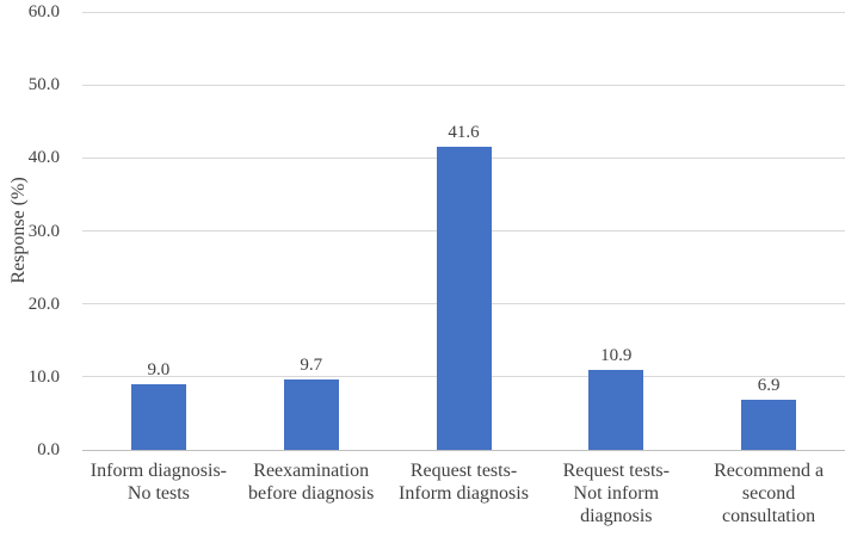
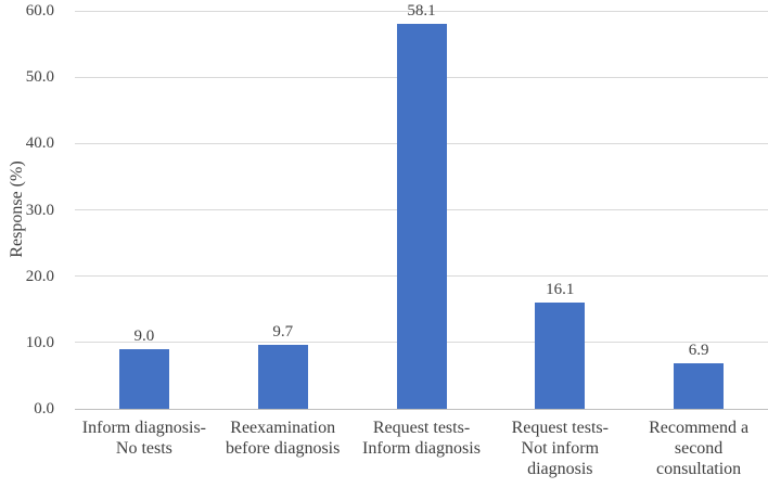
Request tests- Inform diagnosis: 41.6 -> 58.1
Request tests- Not inform diagnosis: 10.9 -> 16.1
